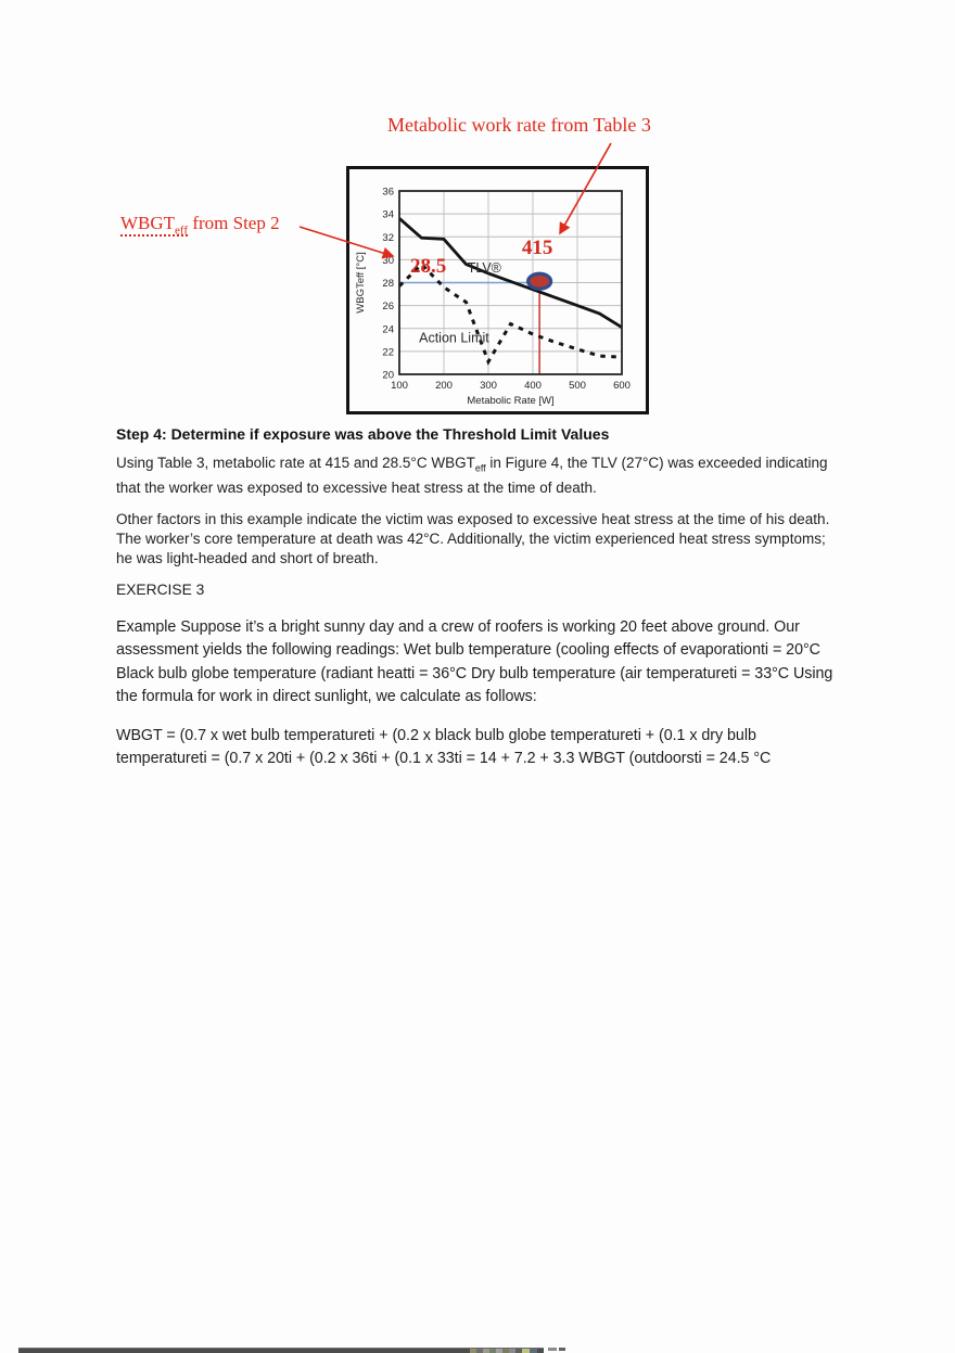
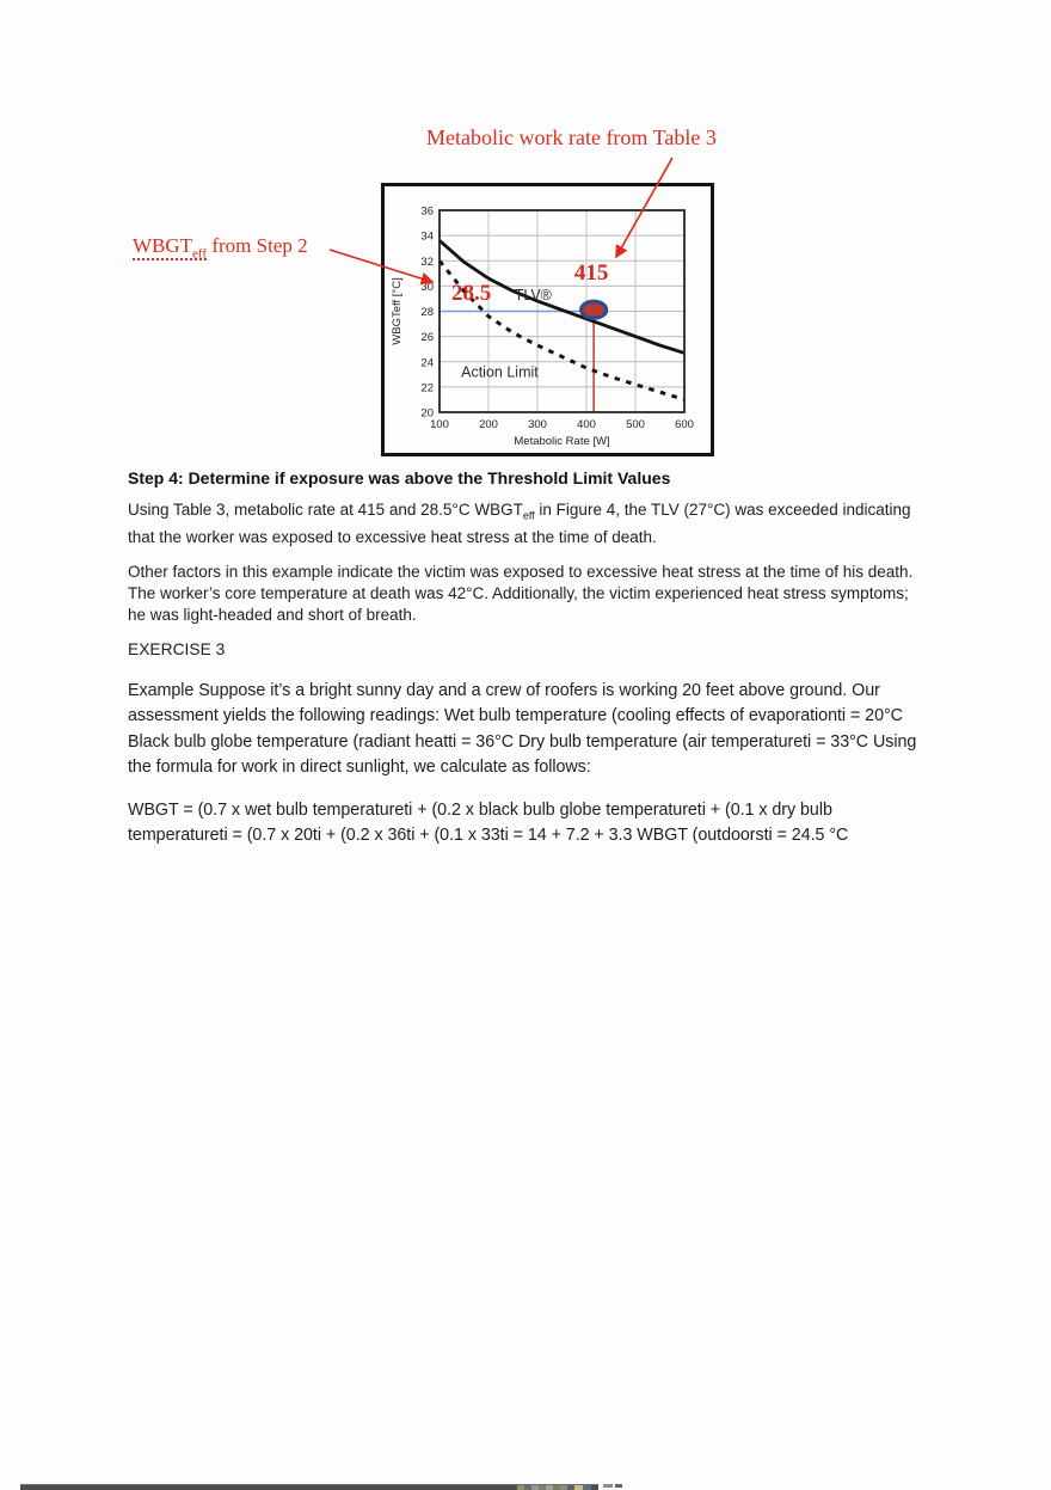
Action Limit/100: 27.7 -> 32.0
TLV®/200: 31.8 -> 30.6
Action Limit/300: 21.1 -> 25.3
TLV®/600: 24.1 -> 24.7
Action Limit/600: 21.5 -> 21.0
